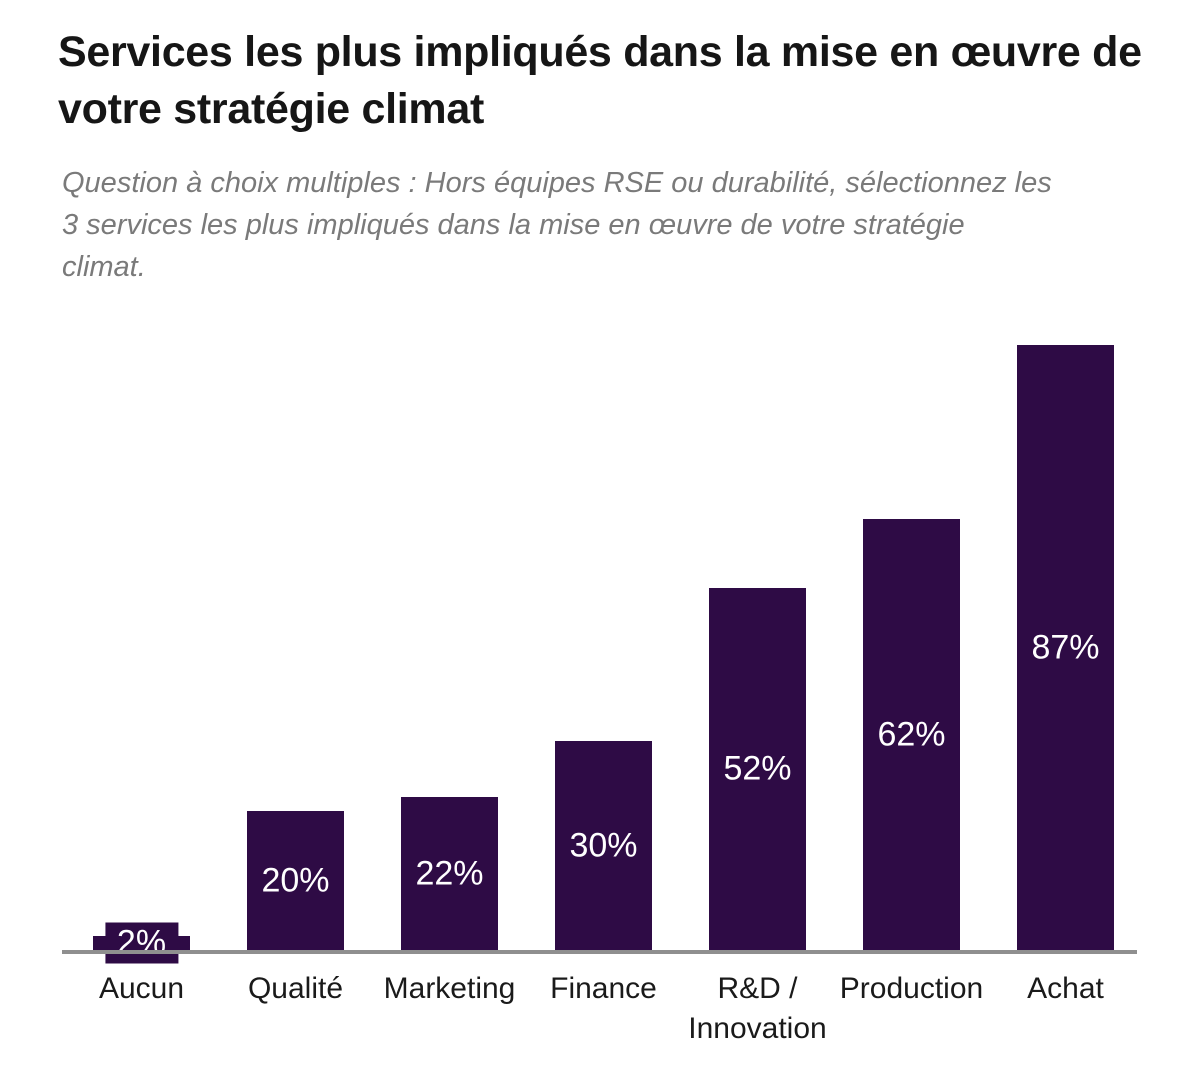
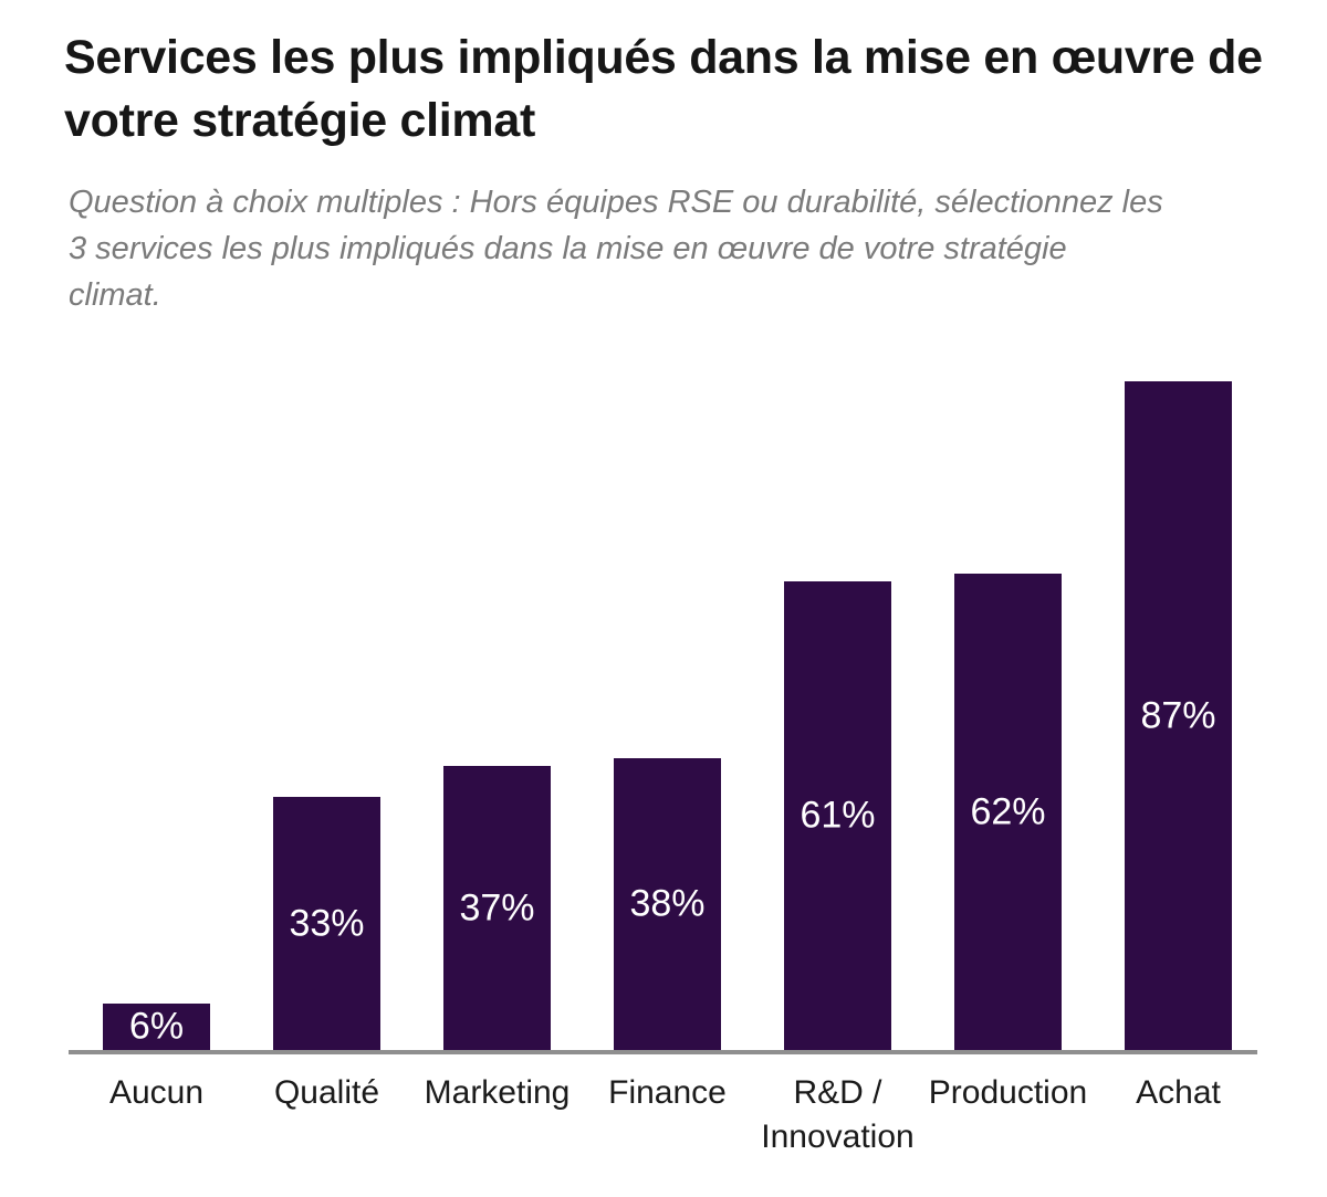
Aucun: 2% -> 6%
Qualité: 20% -> 33%
Marketing: 22% -> 37%
Finance: 30% -> 38%
R&D / Innovation: 52% -> 61%
